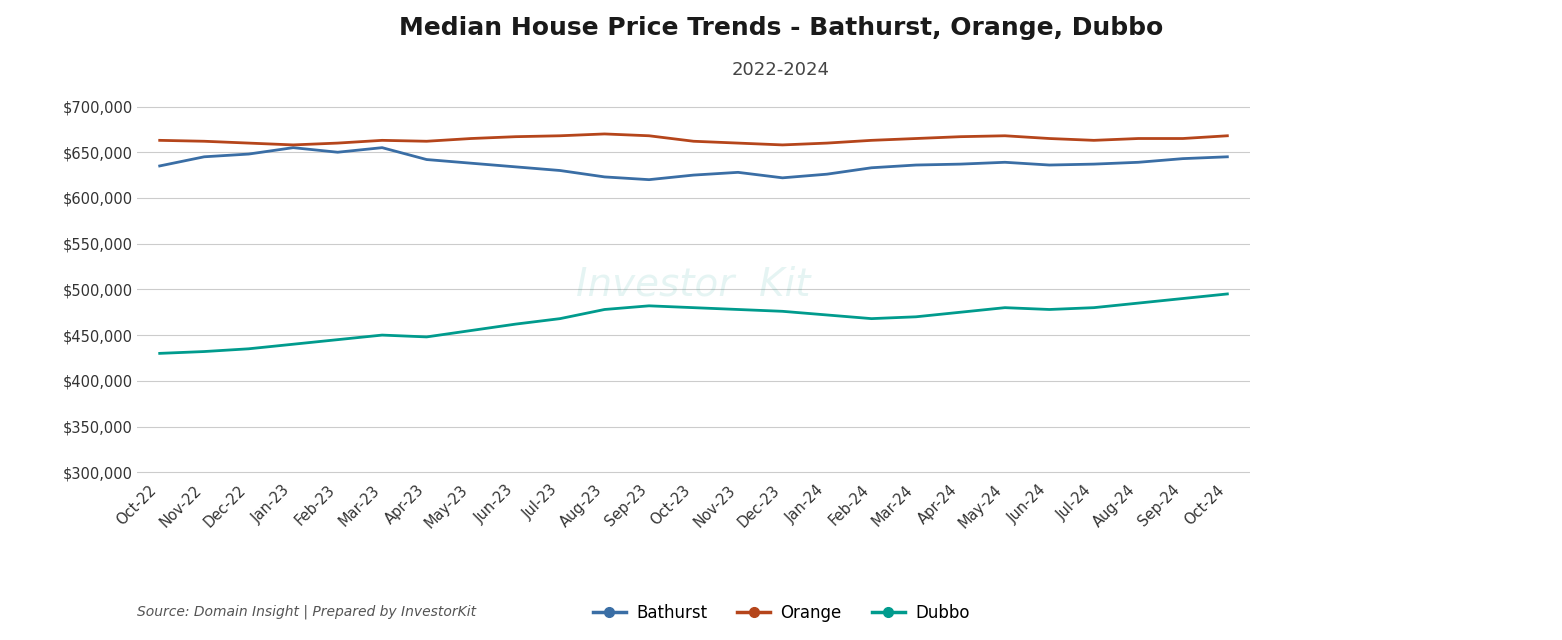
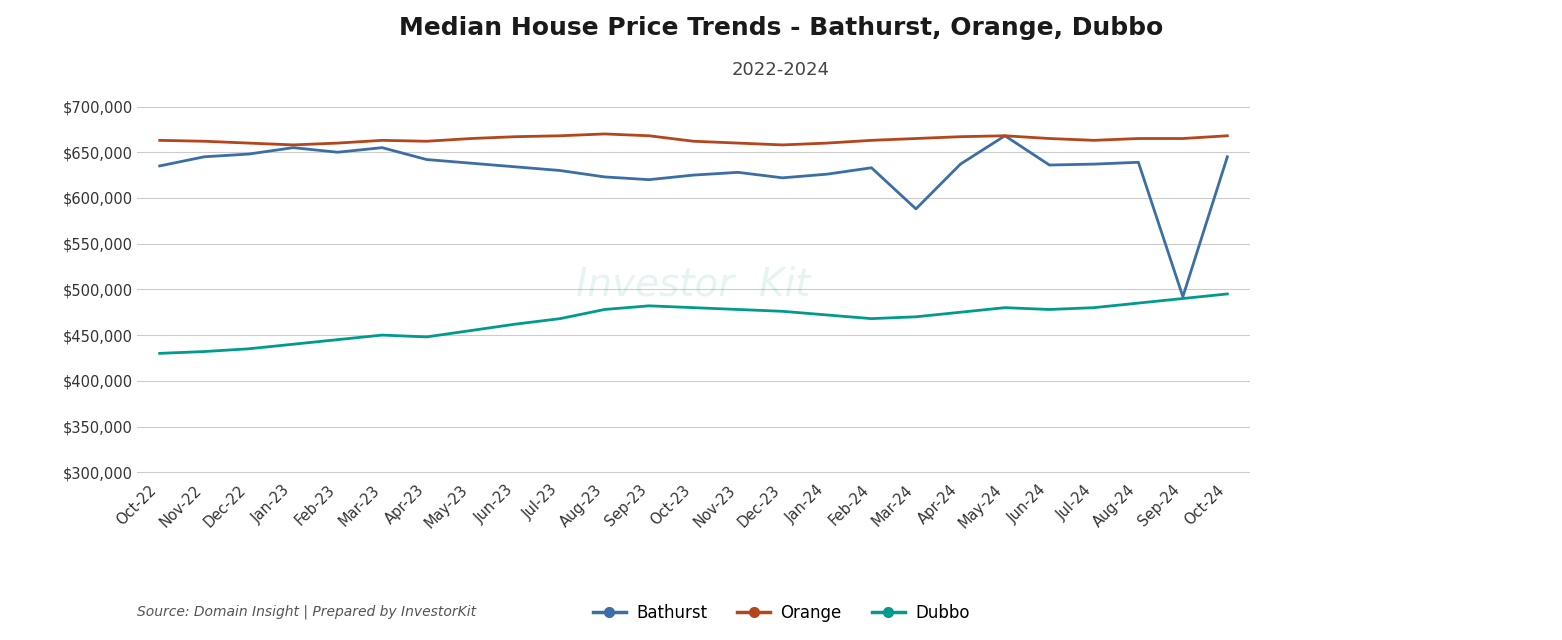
Bathurst/Mar-24: $636,000 -> $588,000
Bathurst/May-24: $639,000 -> $668,000
Bathurst/Sep-24: $643,000 -> $492,000
